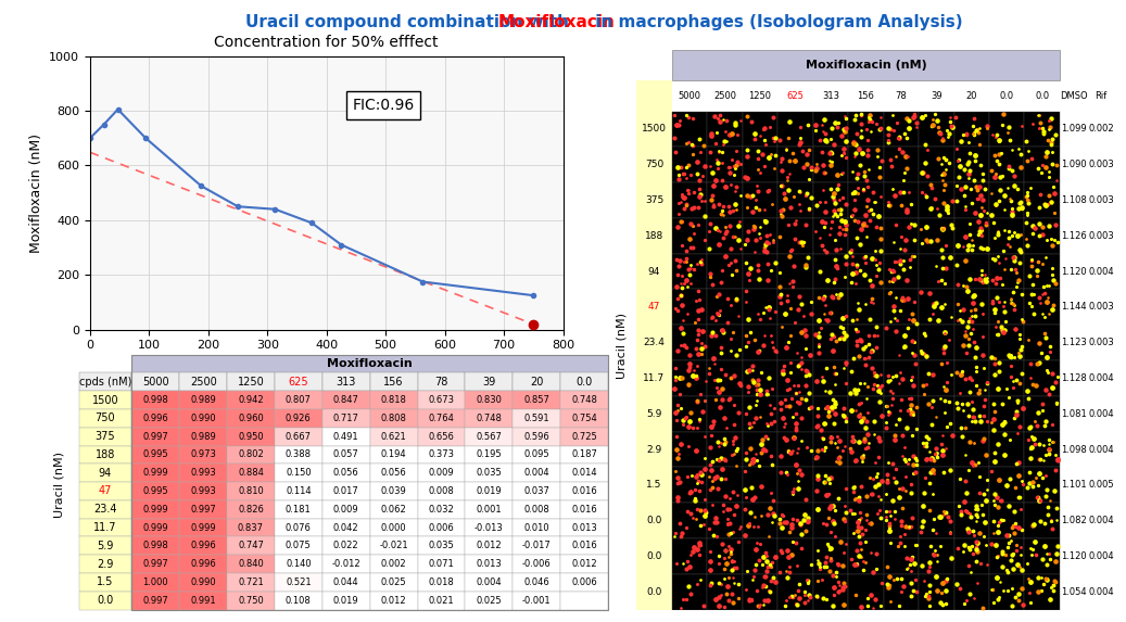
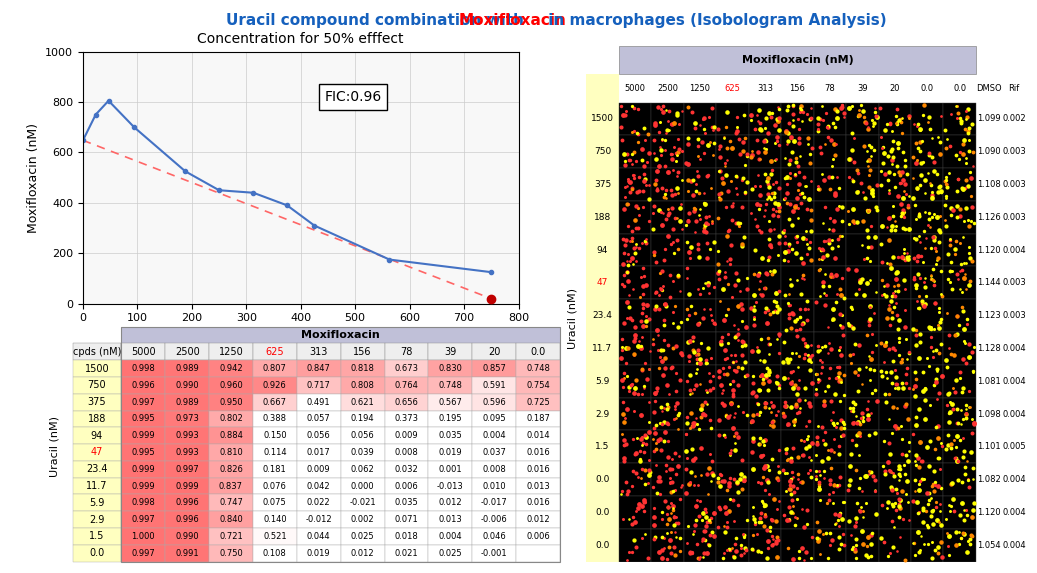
0: 700 -> 648
